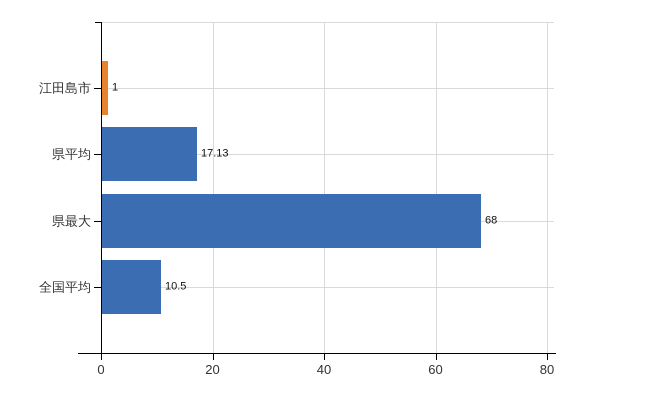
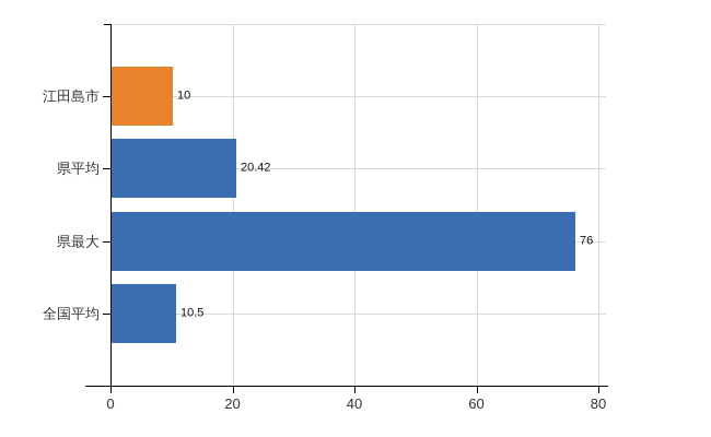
江田島市: 1 -> 10
県平均: 17.13 -> 20.42
県最大: 68 -> 76
